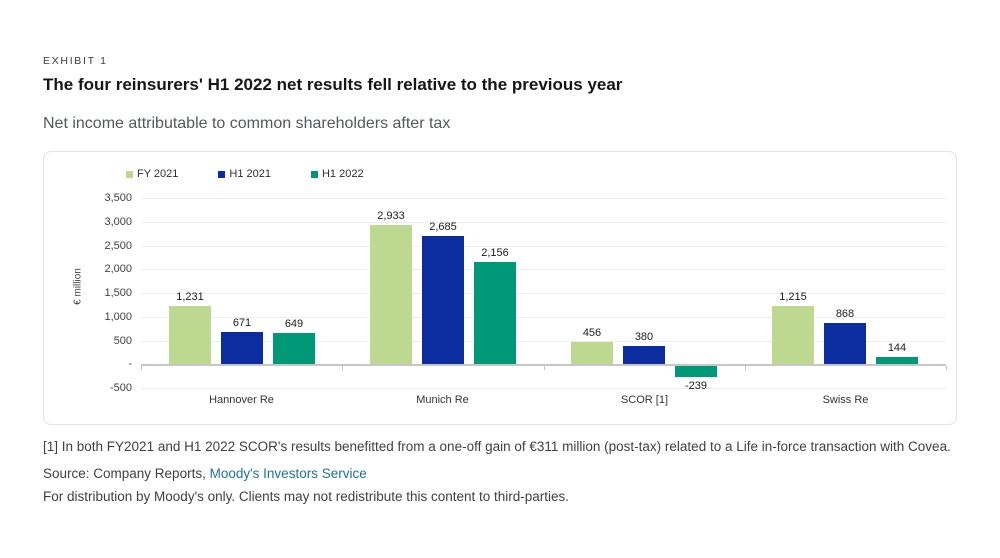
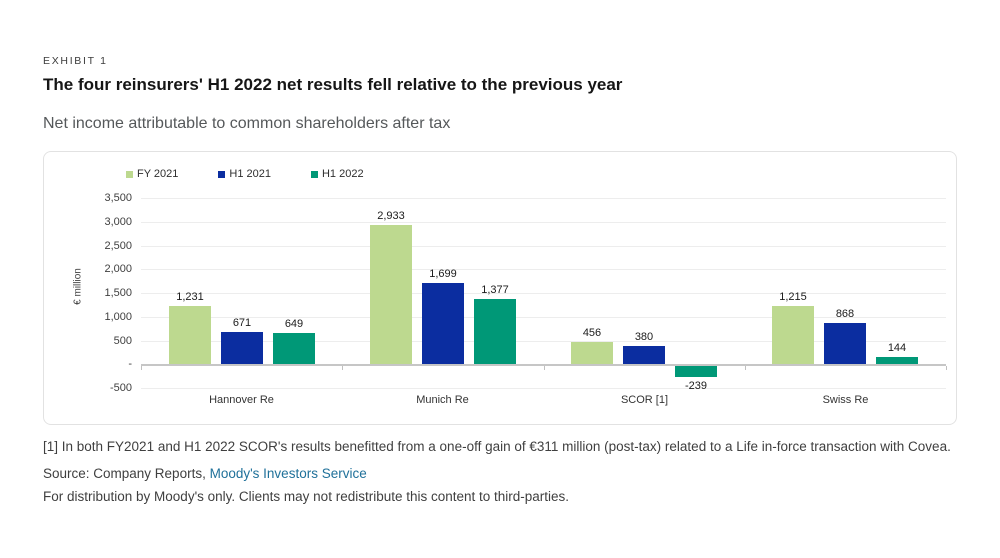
H1 2021/Munich Re: 2,685 -> 1,699
H1 2022/Munich Re: 2,156 -> 1,377
